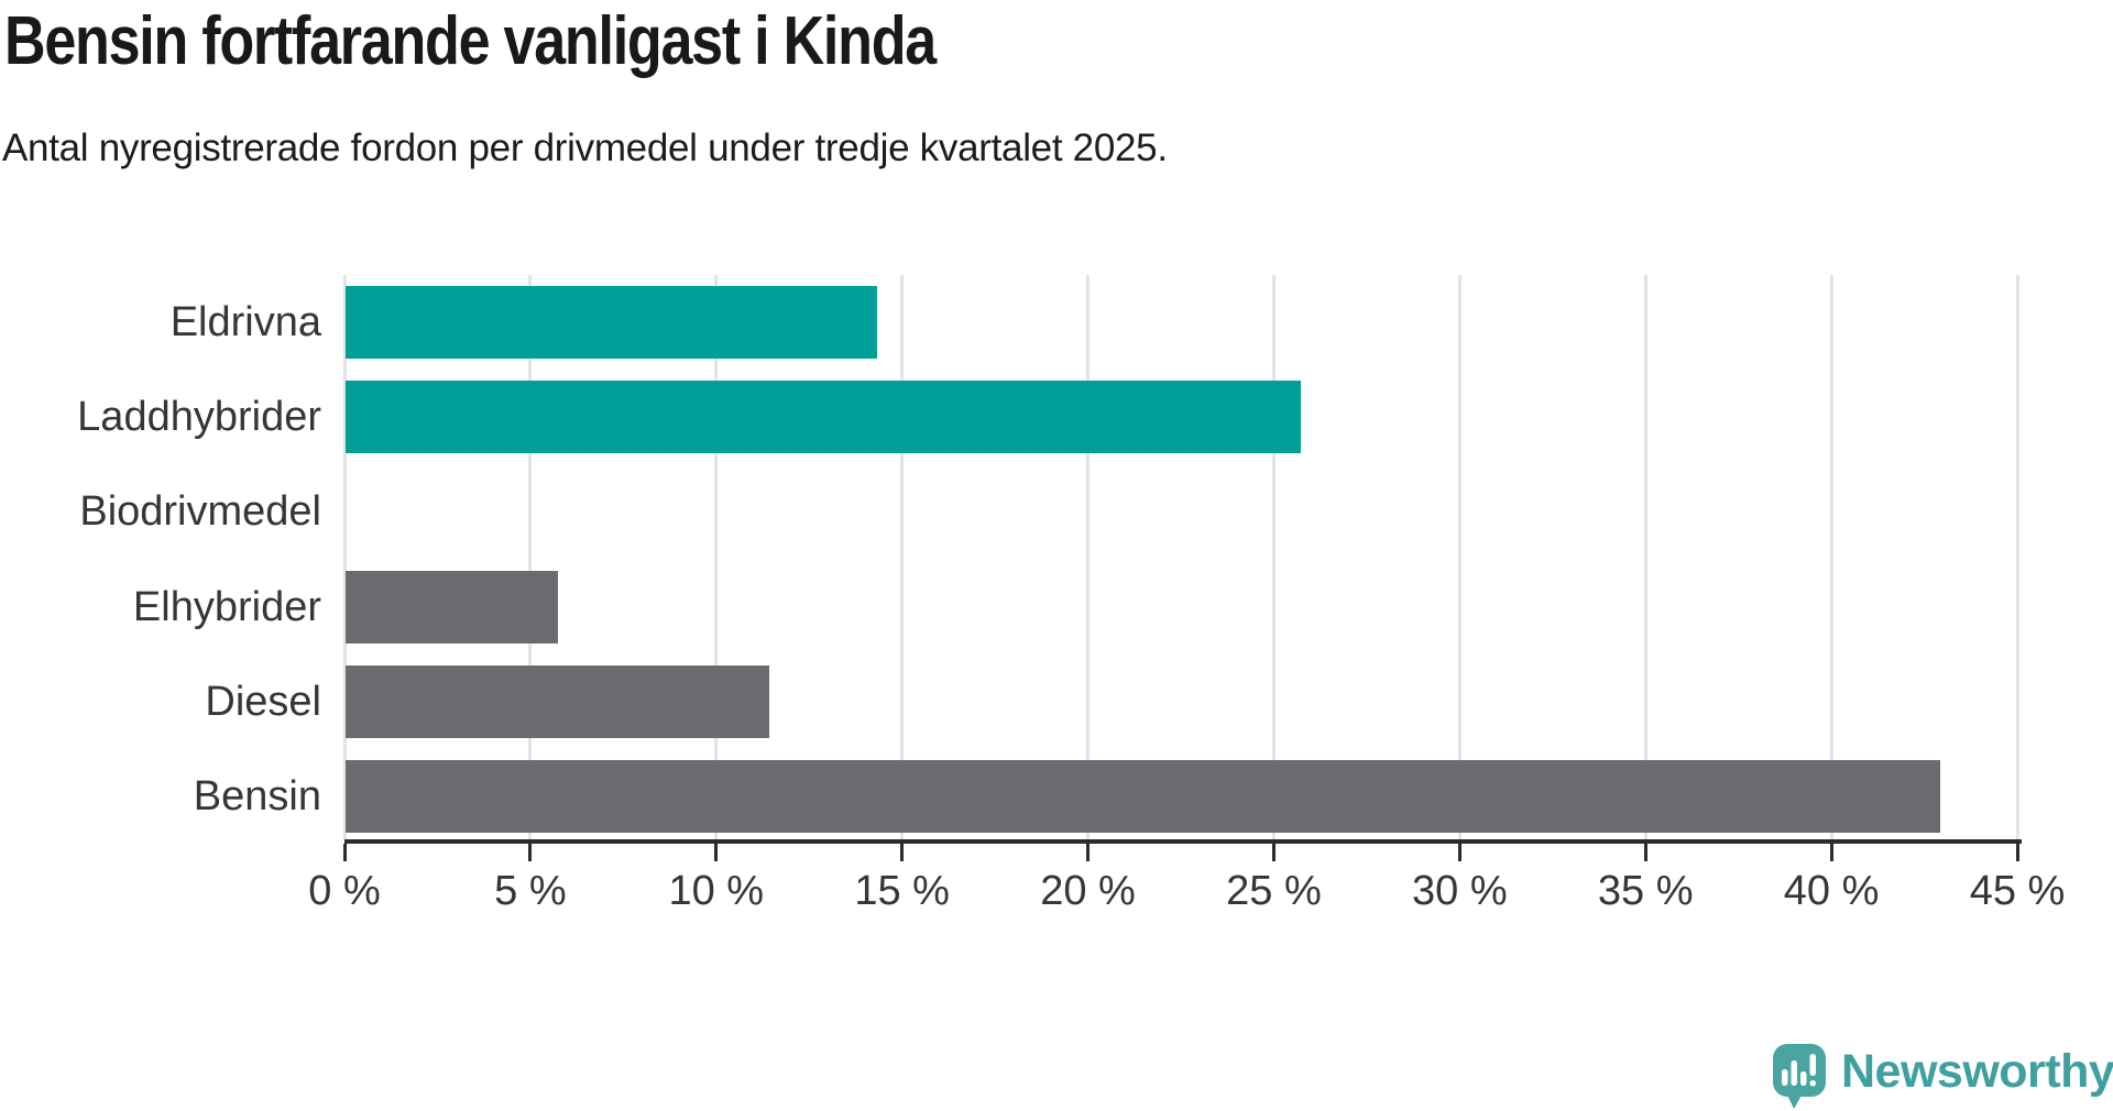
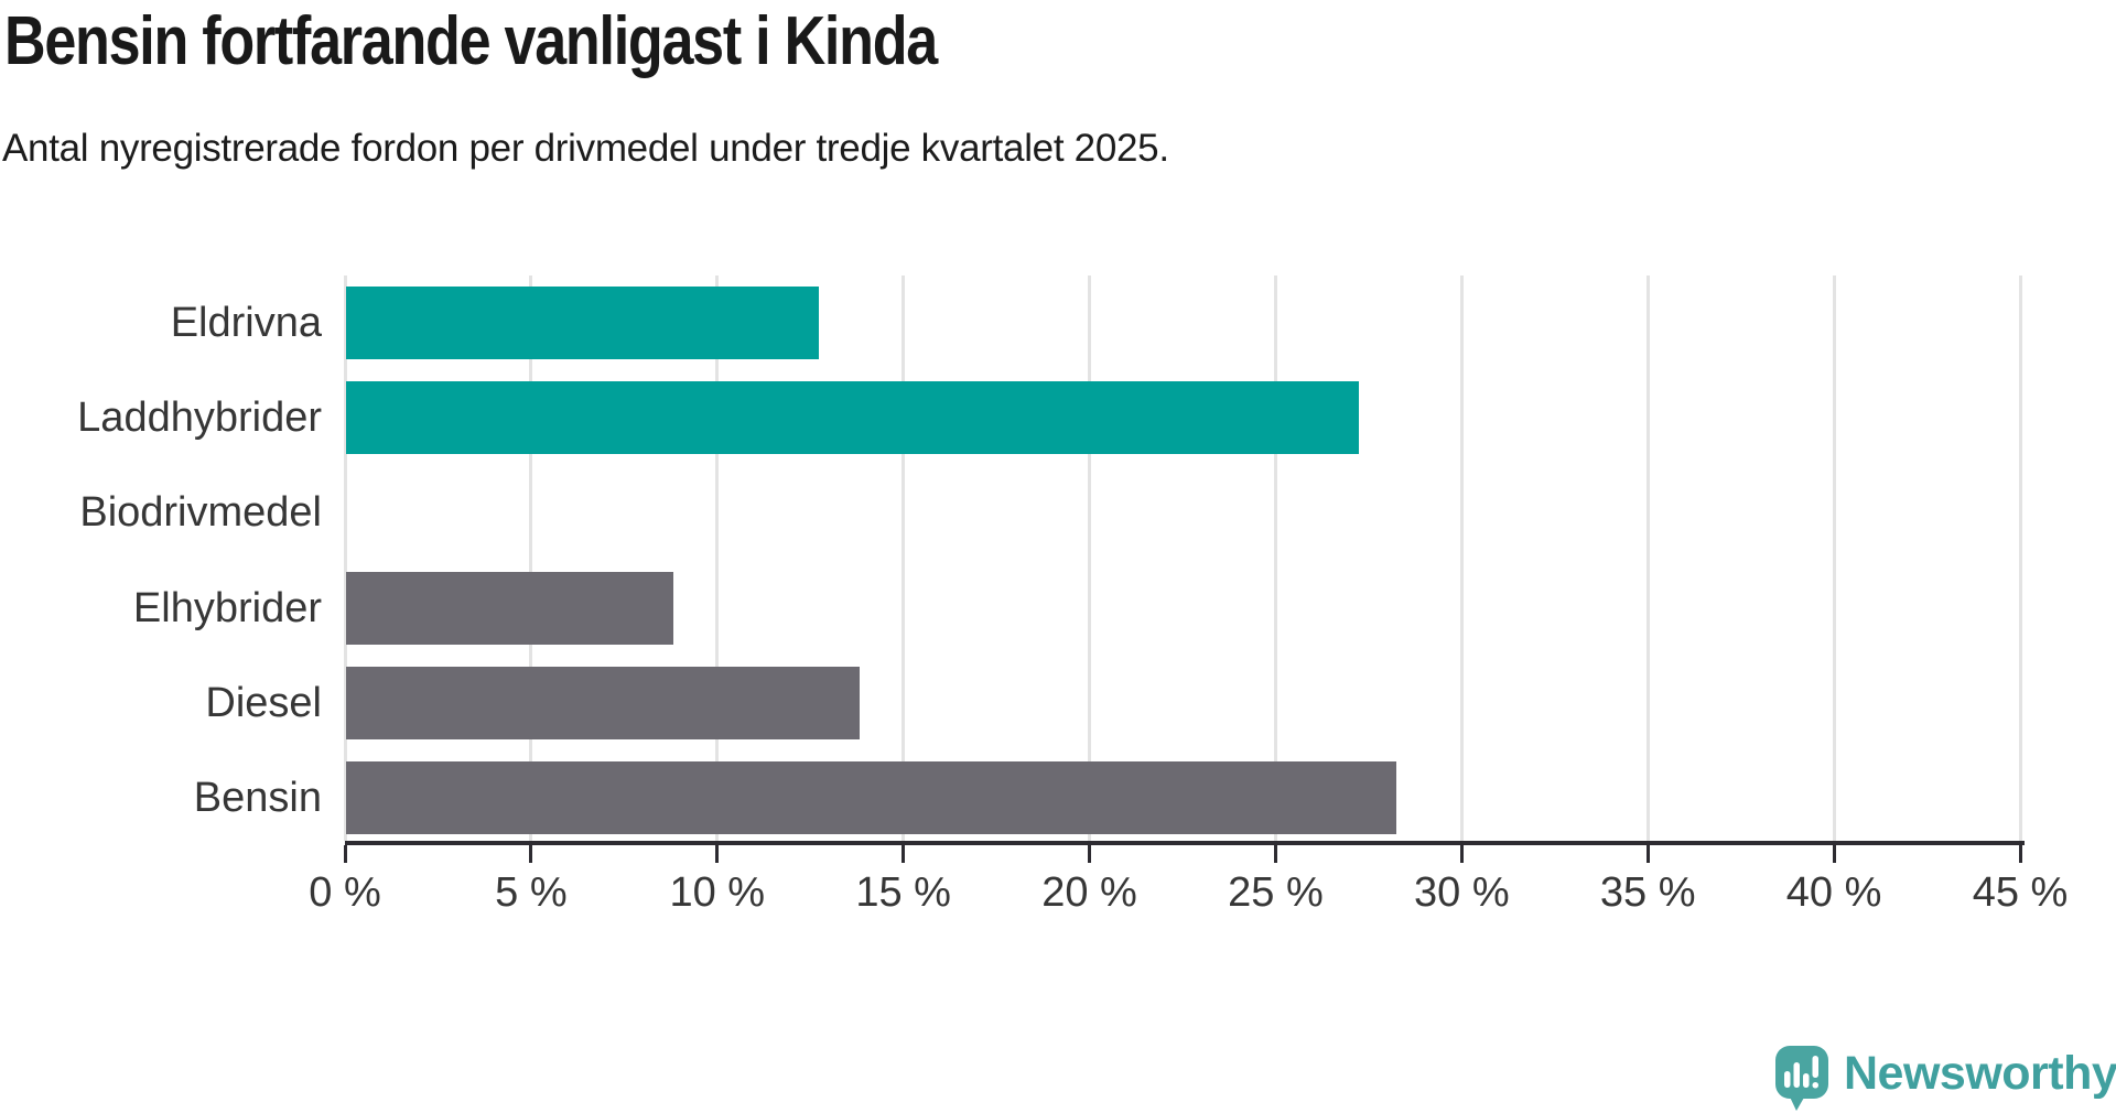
Eldrivna: 14.3% -> 12.7%
Laddhybrider: 25.7% -> 27.2%
Elhybrider: 5.7% -> 8.8%
Diesel: 11.4% -> 13.8%
Bensin: 42.9% -> 28.2%
